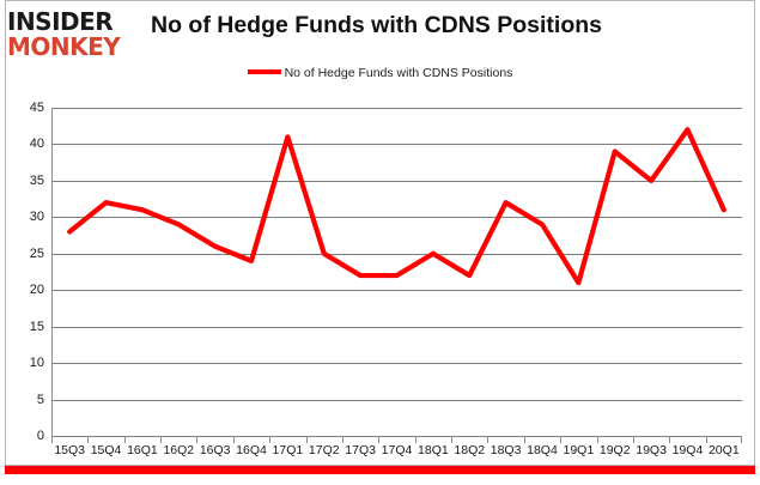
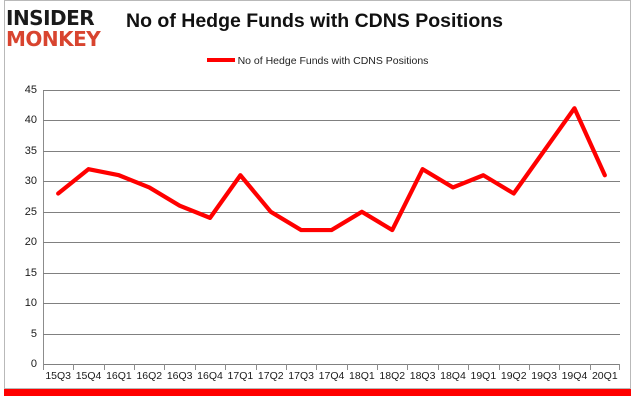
17Q1: 41 -> 31
19Q1: 21 -> 31
19Q2: 39 -> 28
